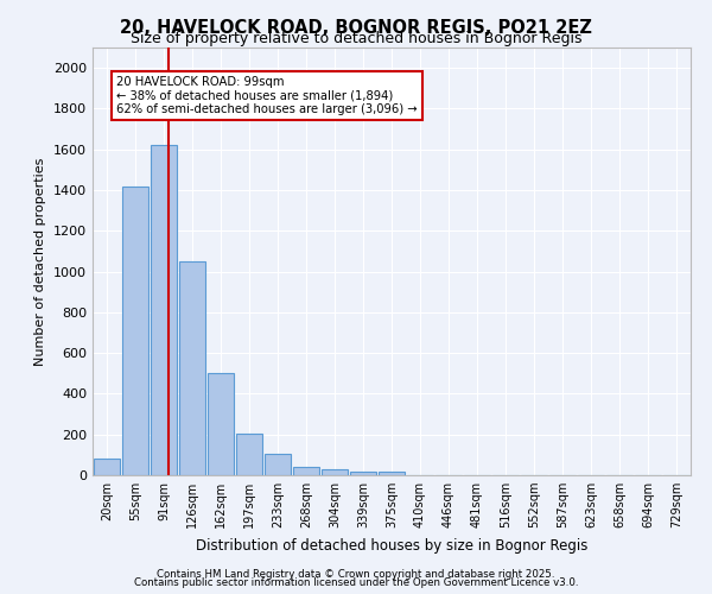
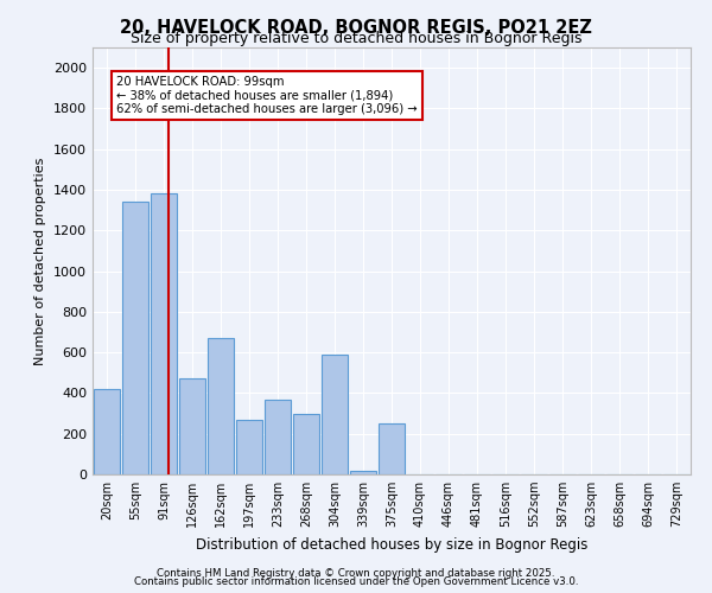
20sqm: 80 -> 420
55sqm: 1420 -> 1340
91sqm: 1620 -> 1380
126sqm: 1050 -> 470
162sqm: 500 -> 670
197sqm: 200 -> 270
233sqm: 100 -> 370
268sqm: 40 -> 300
304sqm: 30 -> 590
375sqm: 20 -> 250
